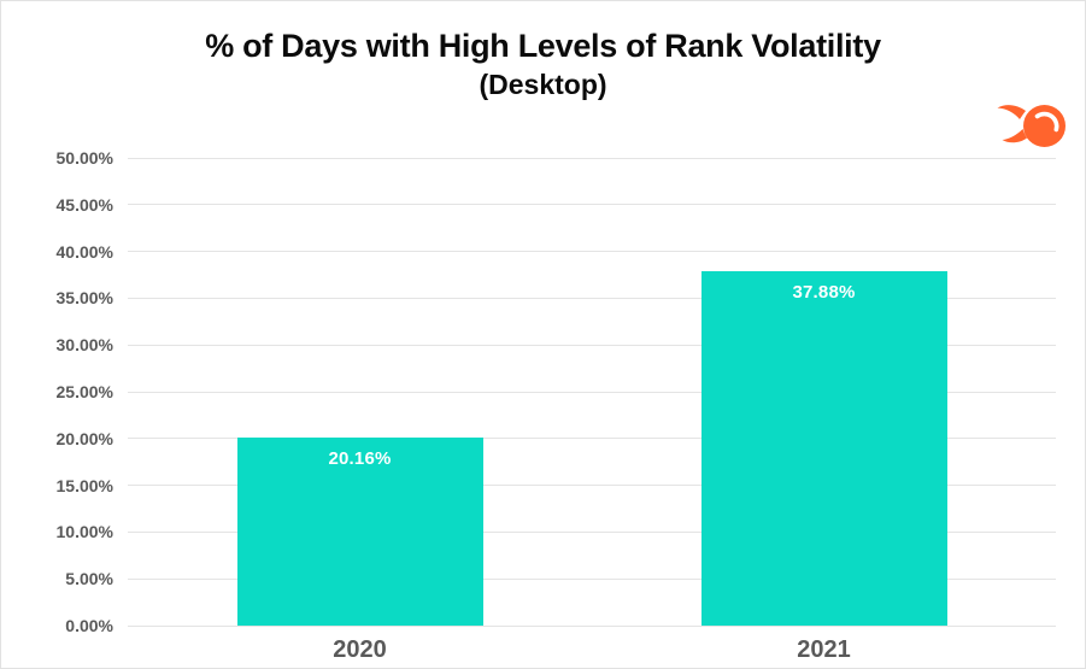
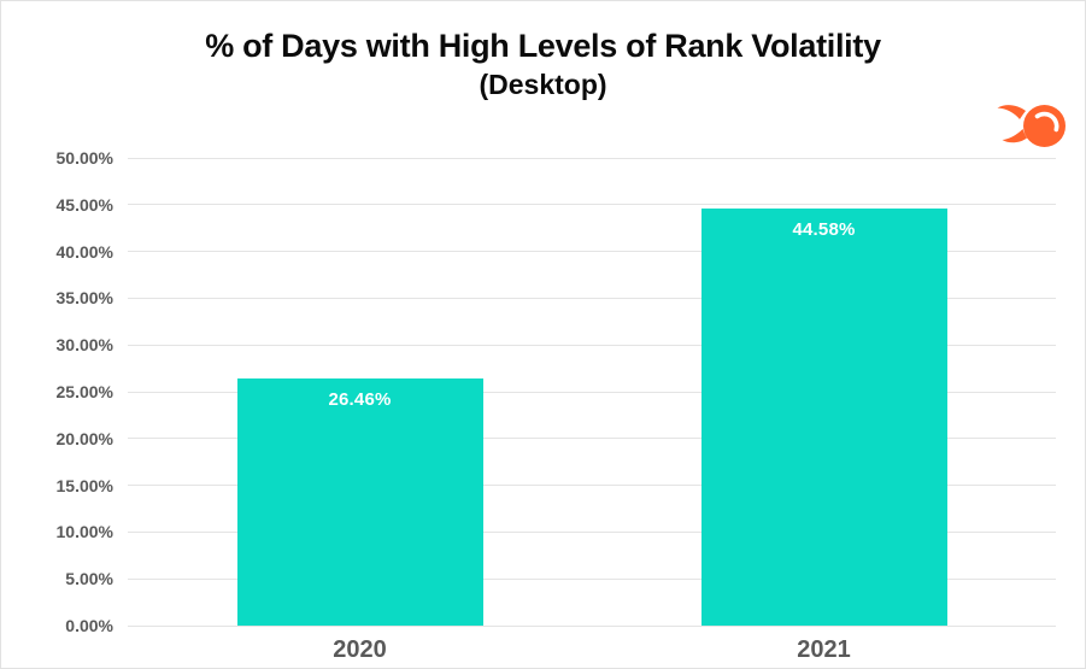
2020: 20.16% -> 26.46%
2021: 37.88% -> 44.58%
